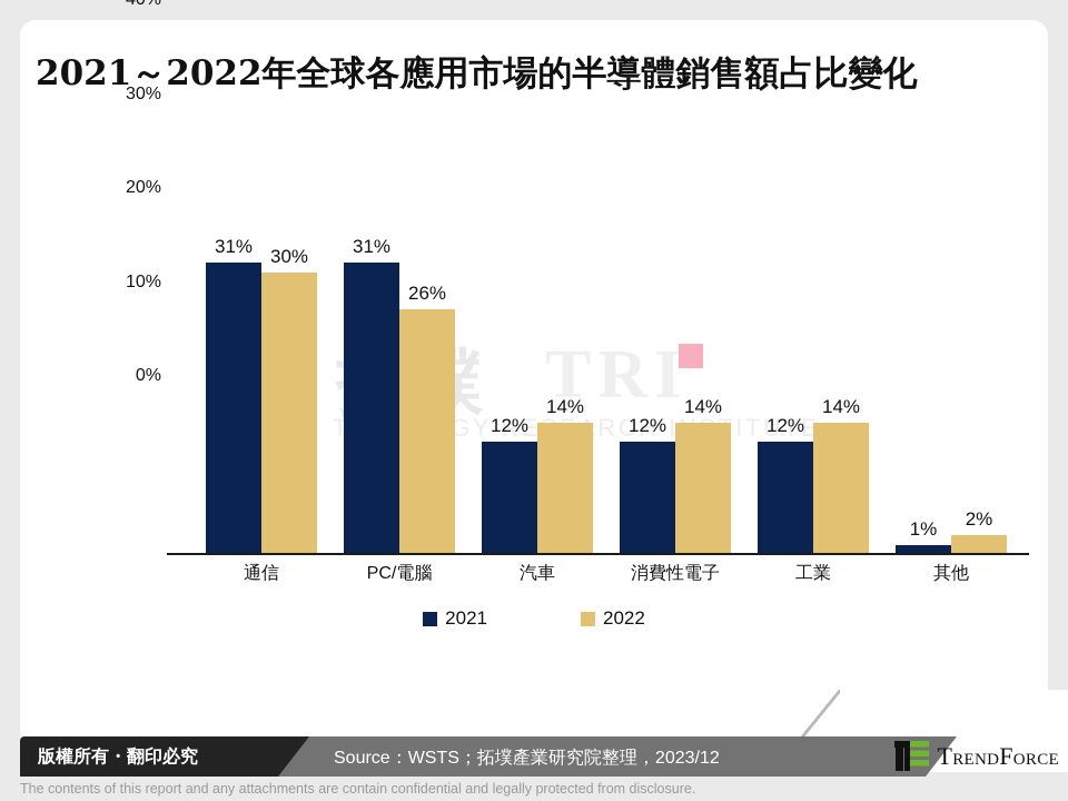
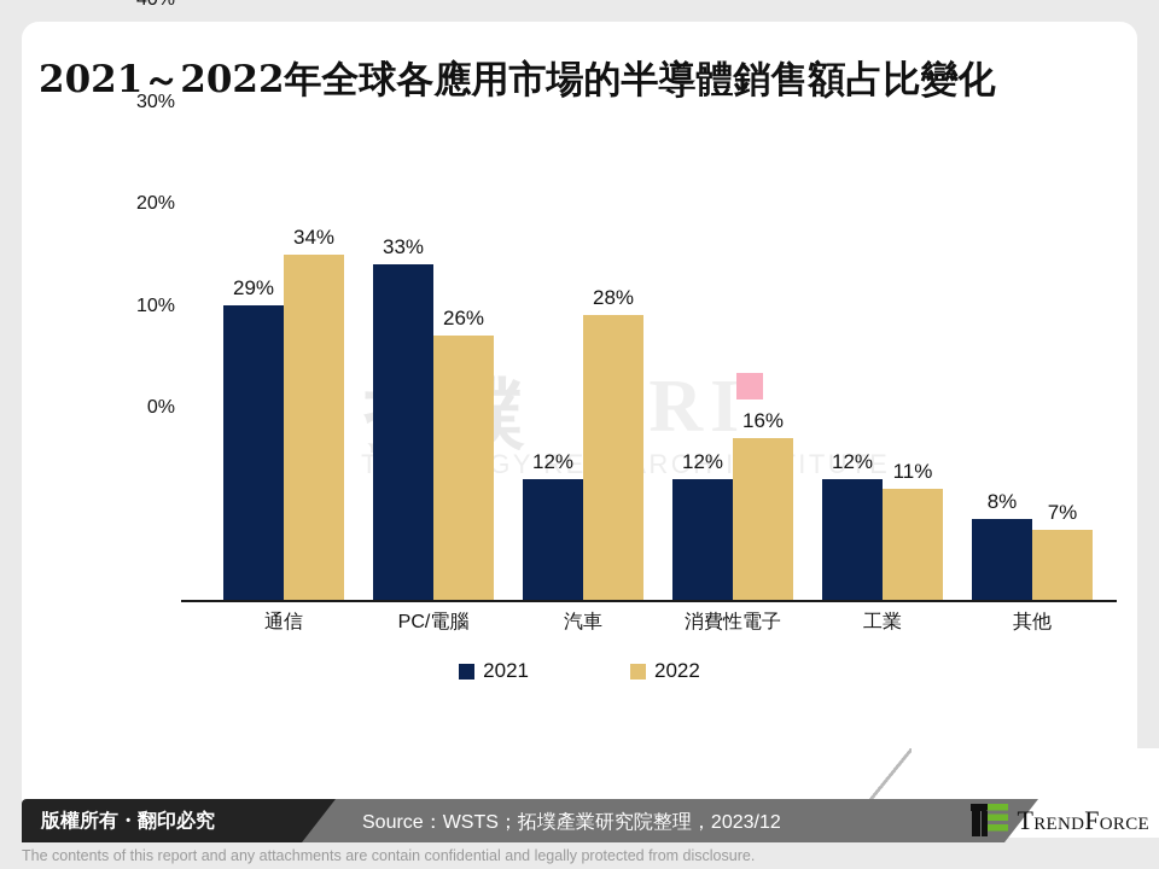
2021/通信: 31% -> 29%
2022/通信: 30% -> 34%
2021/PC/電腦: 31% -> 33%
2022/汽車: 14% -> 28%
2022/消費性電子: 14% -> 16%
2022/工業: 14% -> 11%
2021/其他: 1% -> 8%
2022/其他: 2% -> 7%
